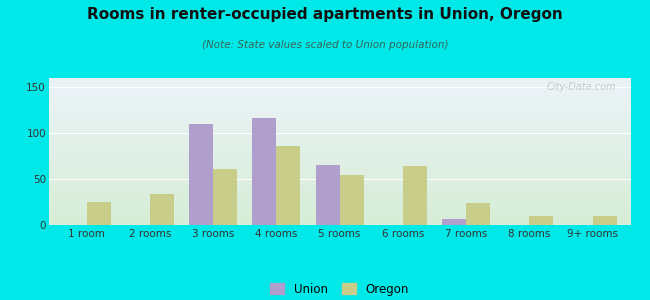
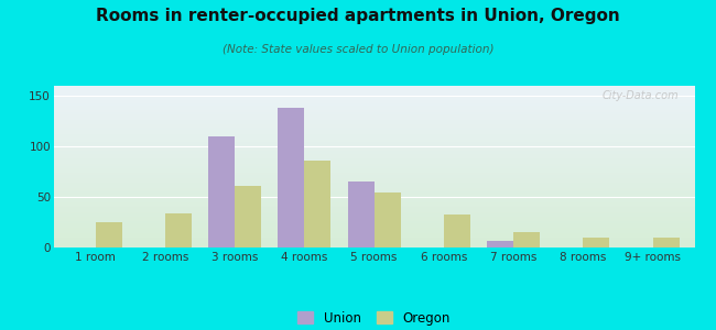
Union/4 rooms: 116 -> 138
Oregon/6 rooms: 64 -> 33
Oregon/7 rooms: 24 -> 15
